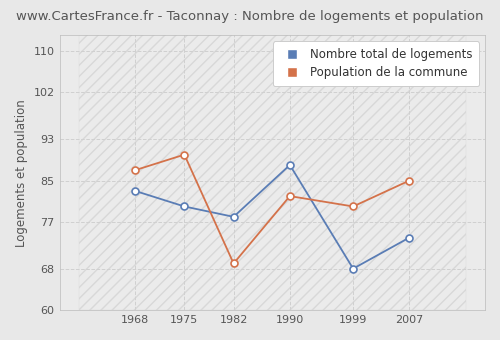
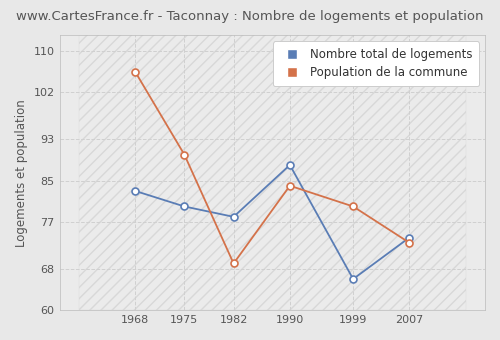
Population de la commune/1968: 87 -> 106
Population de la commune/1990: 82 -> 84
Nombre total de logements/1999: 68 -> 66
Population de la commune/2007: 85 -> 73
